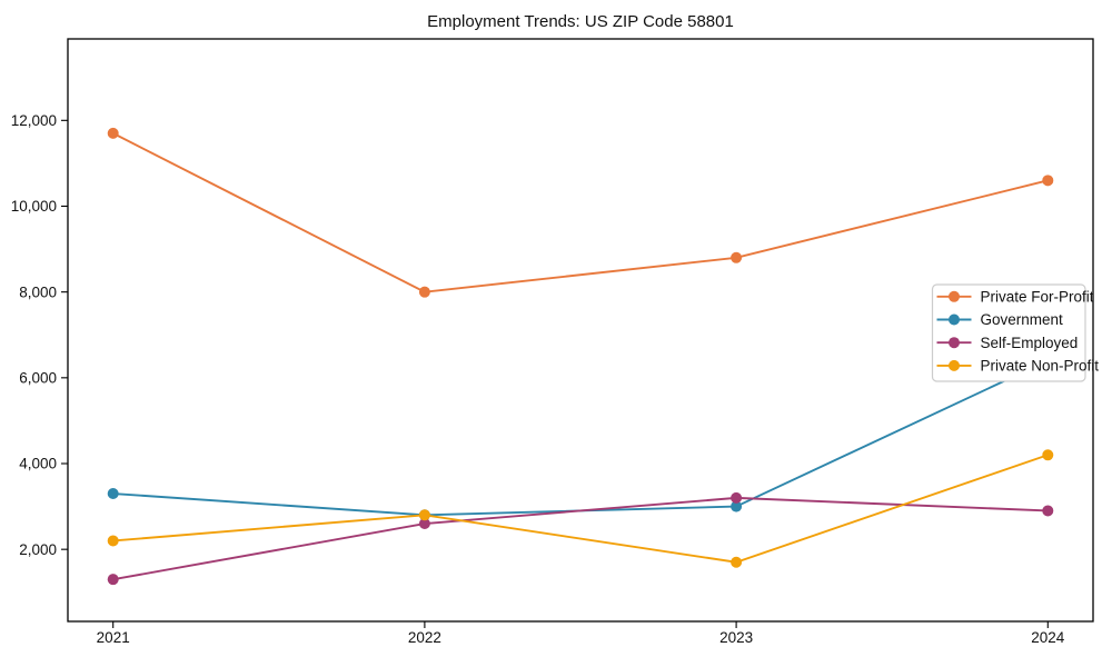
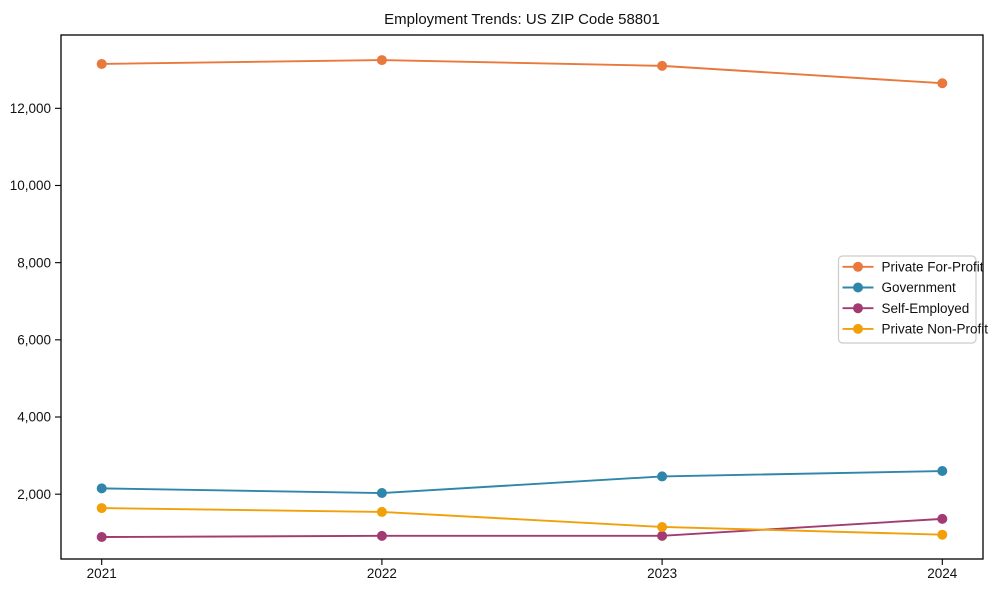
Private For-Profit/2021: 11700 -> 13200
Government/2021: 3300 -> 2200
Self-Employed/2021: 1300 -> 900
Private Non-Profit/2021: 2200 -> 1600
Private For-Profit/2022: 8000 -> 13200
Government/2022: 2800 -> 2000
Self-Employed/2022: 2600 -> 900
Private Non-Profit/2022: 2800 -> 1500
Private For-Profit/2023: 8800 -> 13100
Government/2023: 3000 -> 2500
Self-Employed/2023: 3200 -> 900
Private Non-Profit/2023: 1700 -> 1200
Private For-Profit/2024: 10600 -> 12600
Government/2024: 6400 -> 2600
Self-Employed/2024: 2900 -> 1400
Private Non-Profit/2024: 4200 -> 1000
